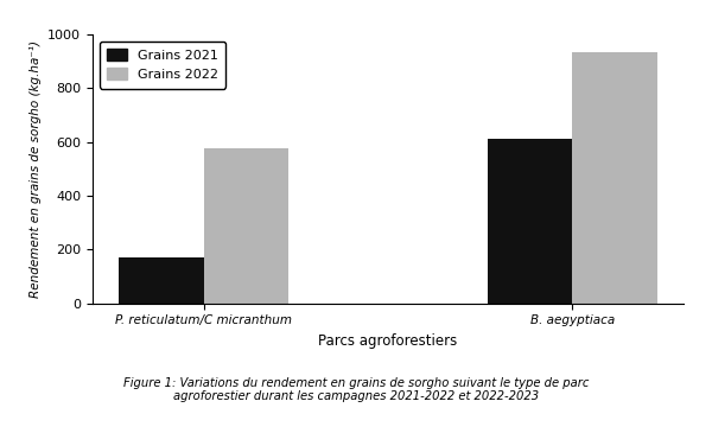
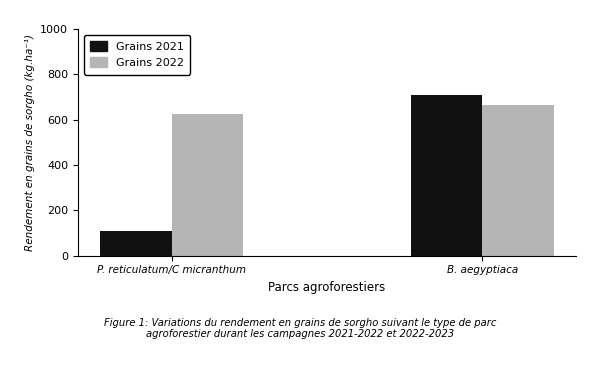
Grains 2021/P. reticulatum/C micranthum: 170 -> 110
Grains 2022/P. reticulatum/C micranthum: 575 -> 625
Grains 2021/B. aegyptiaca: 610 -> 710
Grains 2022/B. aegyptiaca: 935 -> 665
